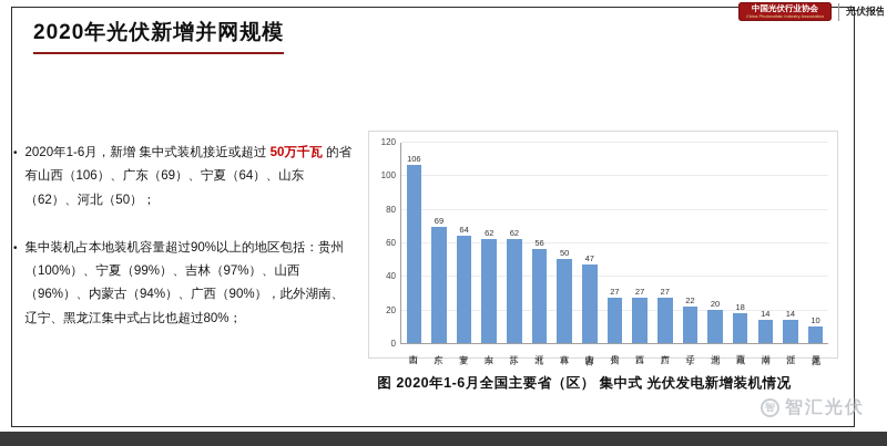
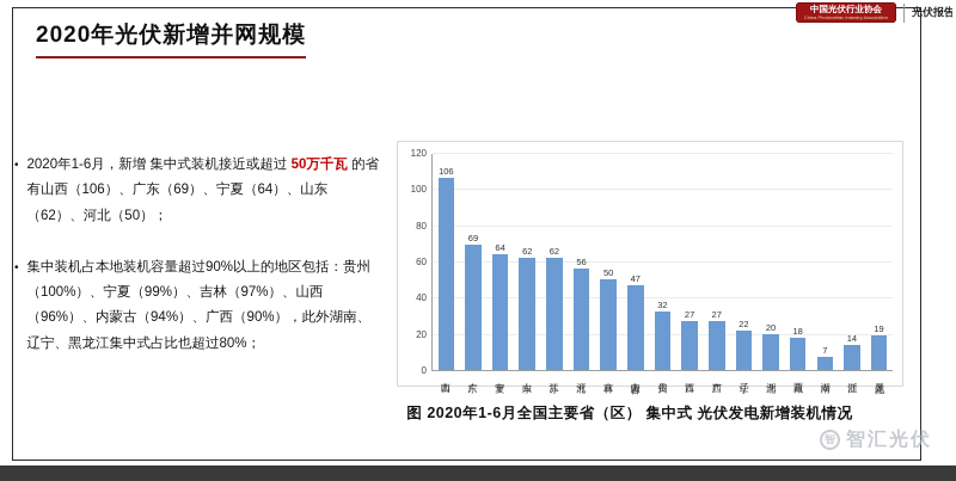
贵州: 27 -> 32
湖南: 14 -> 7
黑龙江: 10 -> 19
